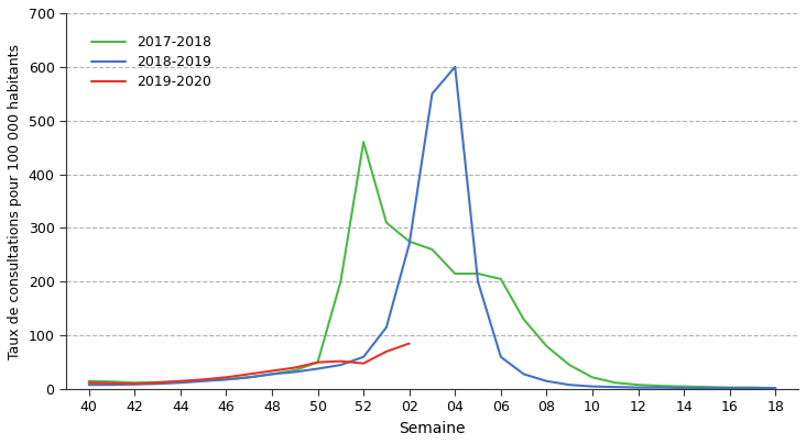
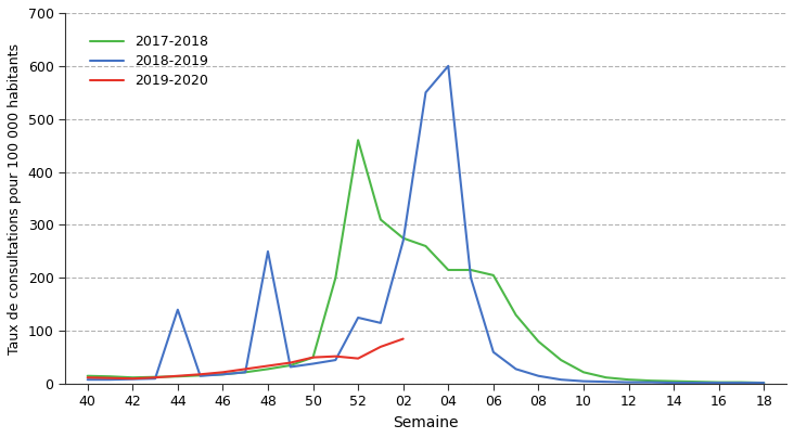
2018-2019/44: 12 -> 140
2018-2019/48: 28 -> 250
2018-2019/52: 60 -> 125
